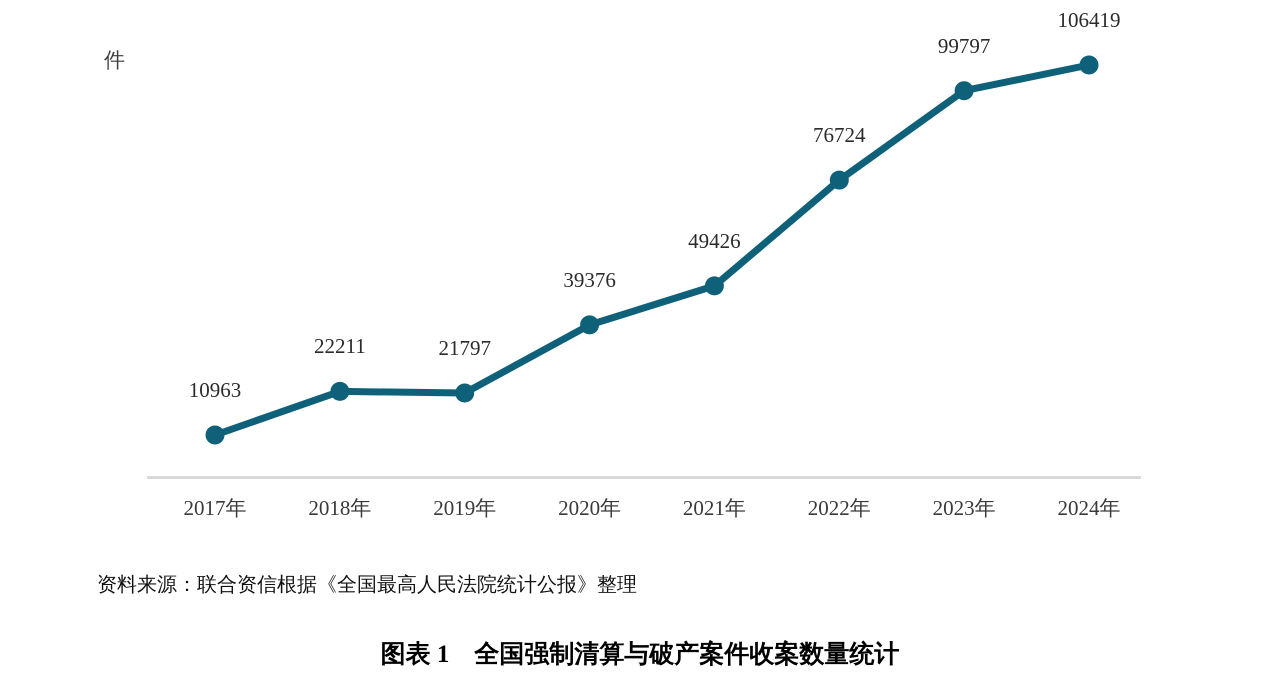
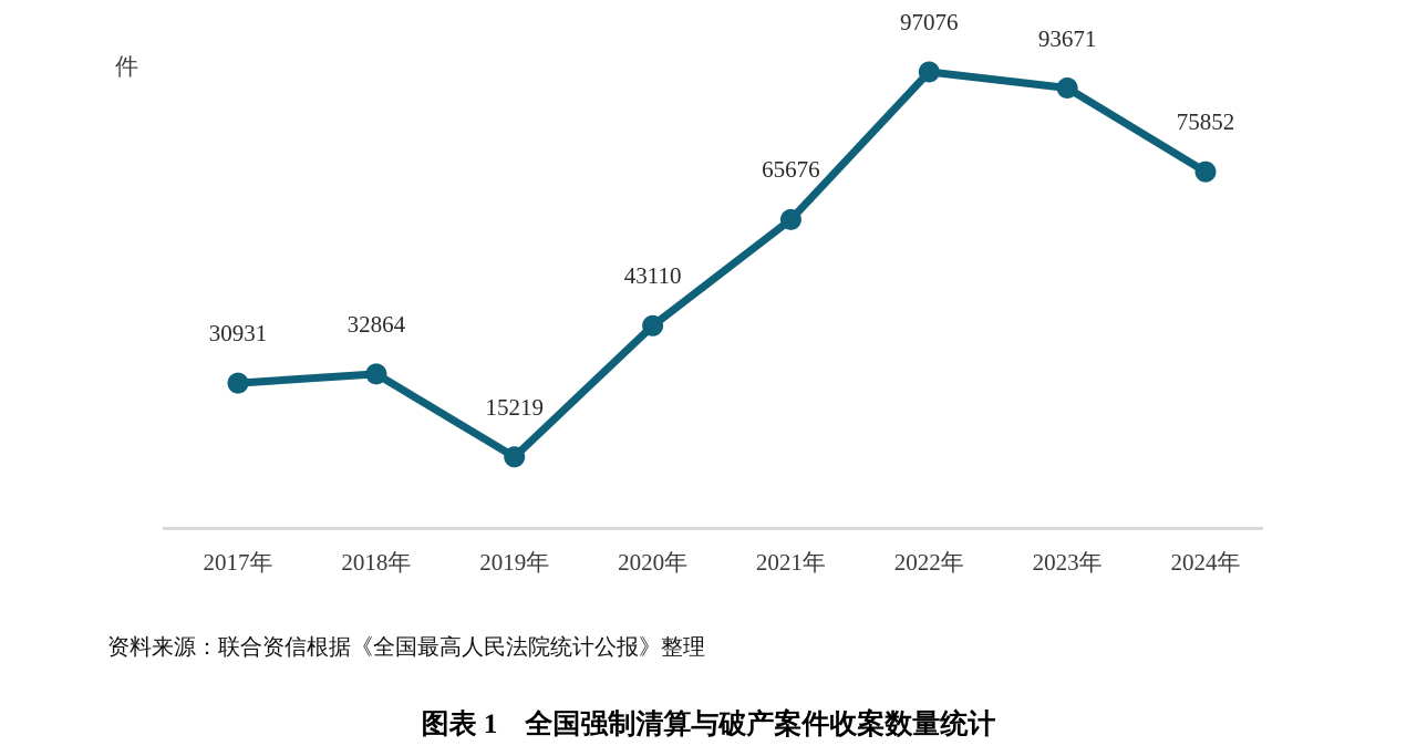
2017年: 10963 -> 30931
2018年: 22211 -> 32864
2019年: 21797 -> 15219
2020年: 39376 -> 43110
2021年: 49426 -> 65676
2022年: 76724 -> 97076
2023年: 99797 -> 93671
2024年: 106419 -> 75852
